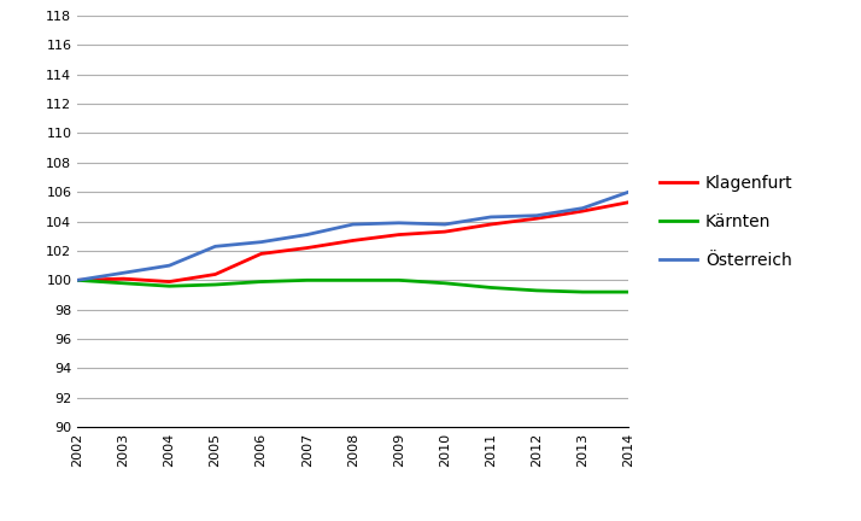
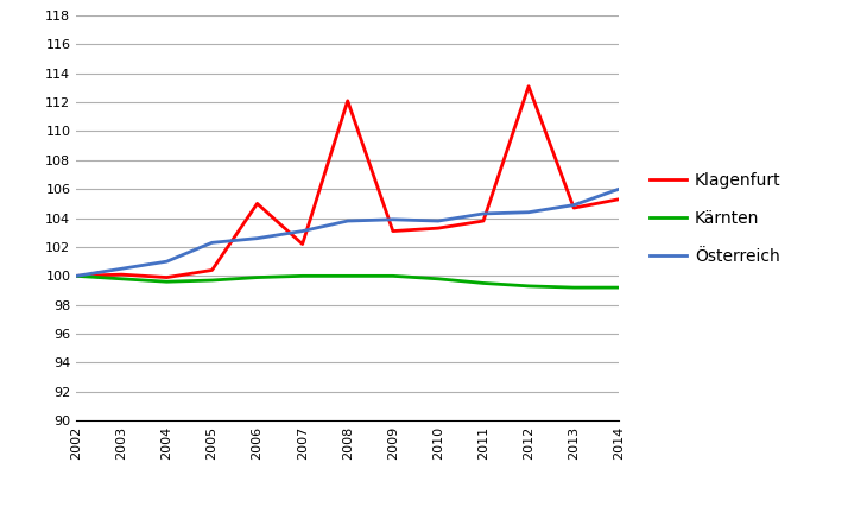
Klagenfurt/2006: 101.8 -> 105.0
Klagenfurt/2008: 102.7 -> 112.1
Klagenfurt/2012: 104.2 -> 113.1
